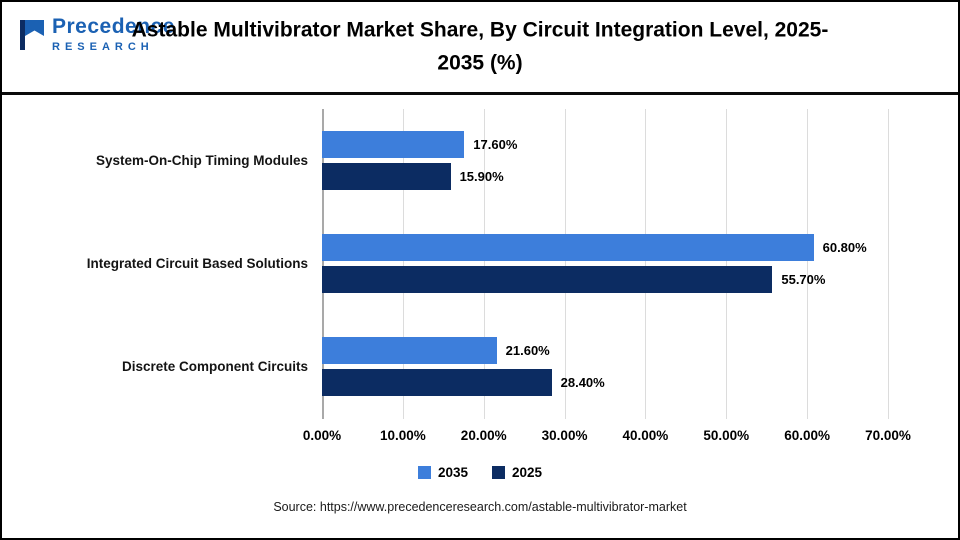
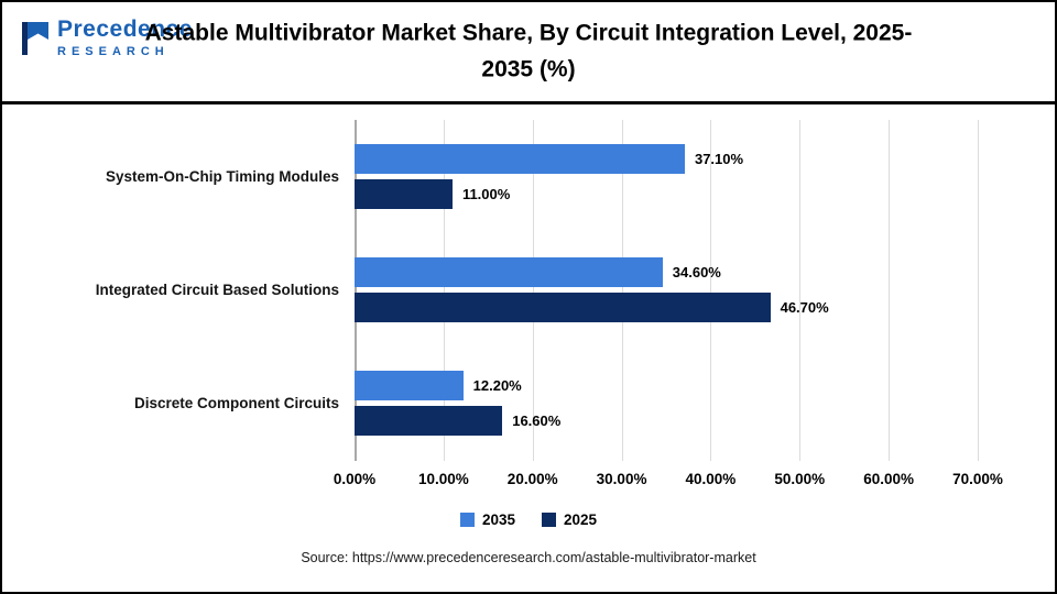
2035/System-On-Chip Timing Modules: 17.60% -> 37.10%
2025/System-On-Chip Timing Modules: 15.90% -> 11.00%
2035/Integrated Circuit Based Solutions: 60.80% -> 34.60%
2025/Integrated Circuit Based Solutions: 55.70% -> 46.70%
2035/Discrete Component Circuits: 21.60% -> 12.20%
2025/Discrete Component Circuits: 28.40% -> 16.60%
